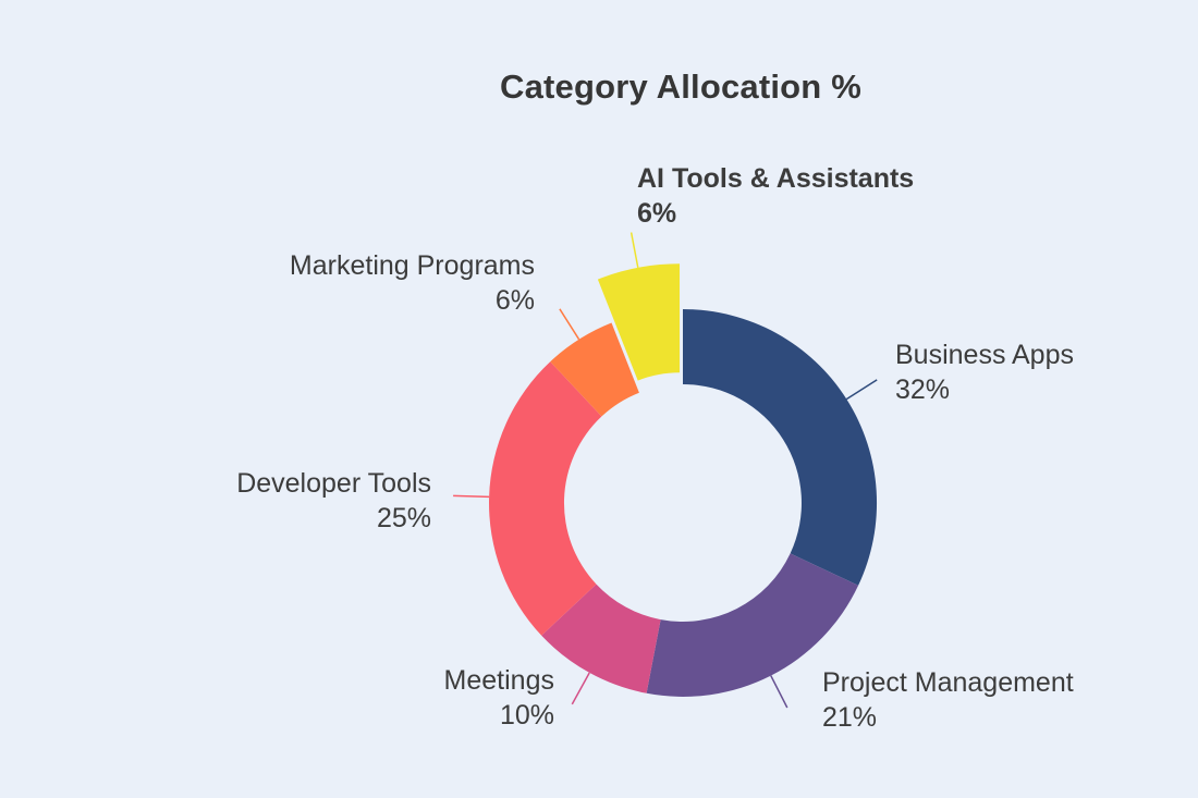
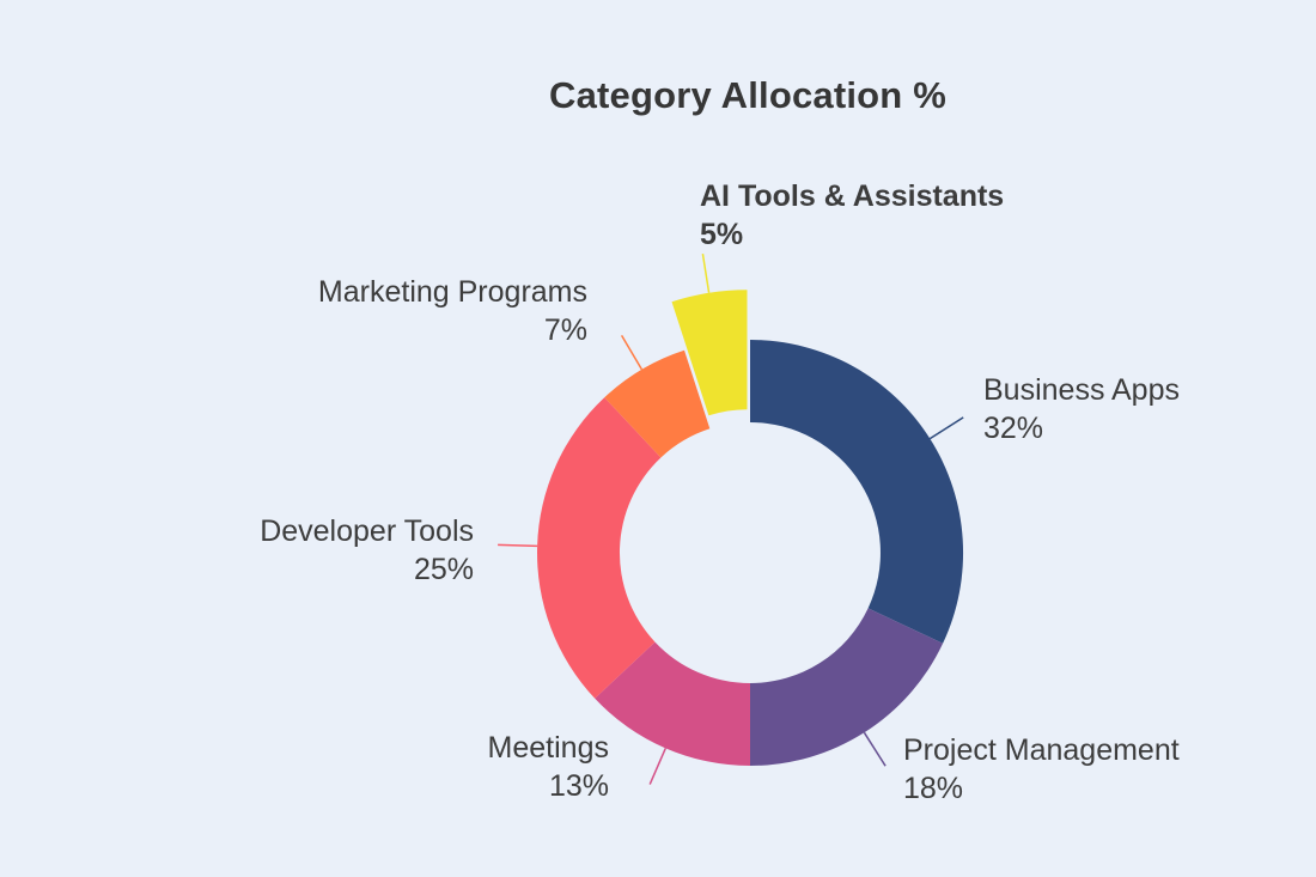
Project Management: 21% -> 18%
Meetings: 10% -> 13%
Marketing Programs: 6% -> 7%
AI Tools & Assistants: 6% -> 5%
